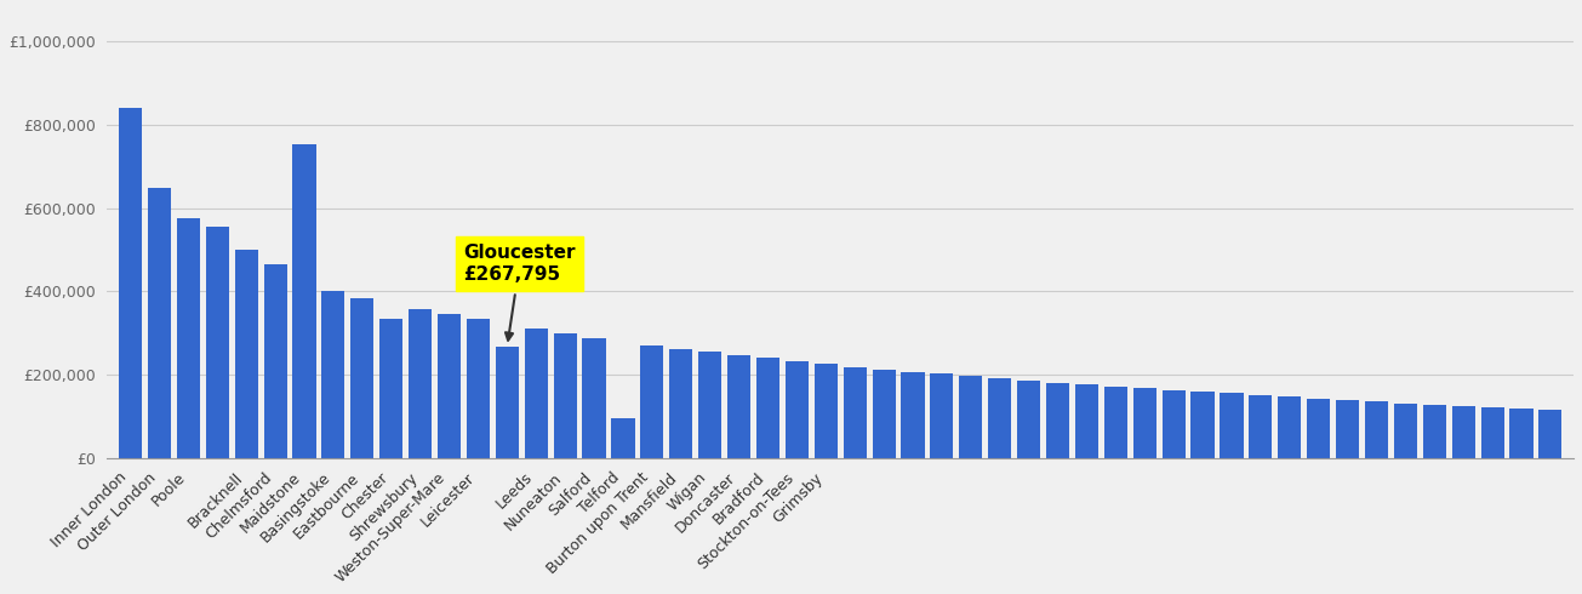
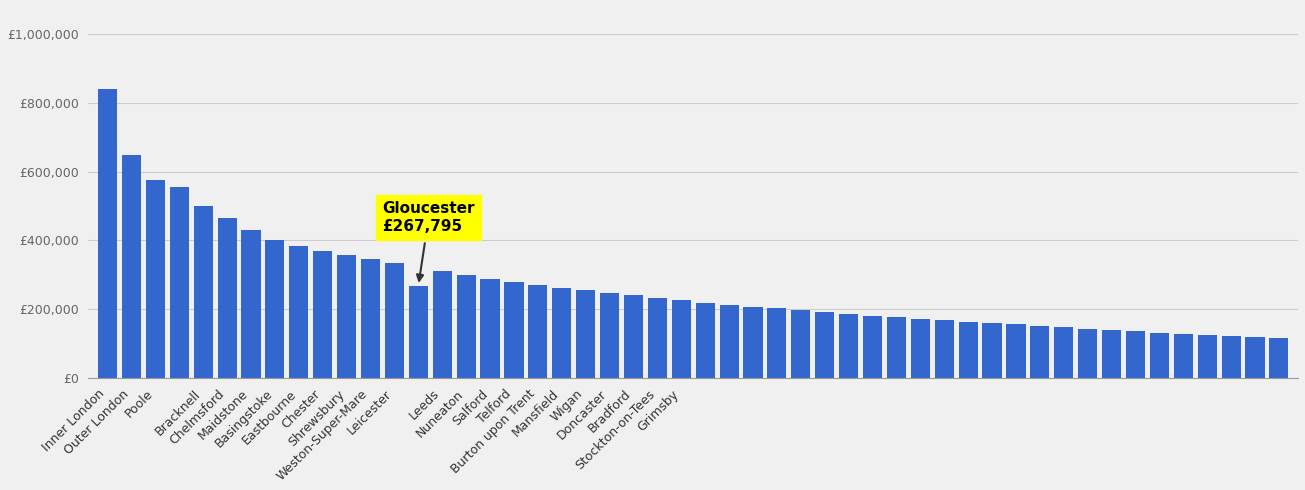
Maidstone: £755,000 -> £430,000
Chester: £335,000 -> £370,000
Telford: £95,000 -> £278,000
